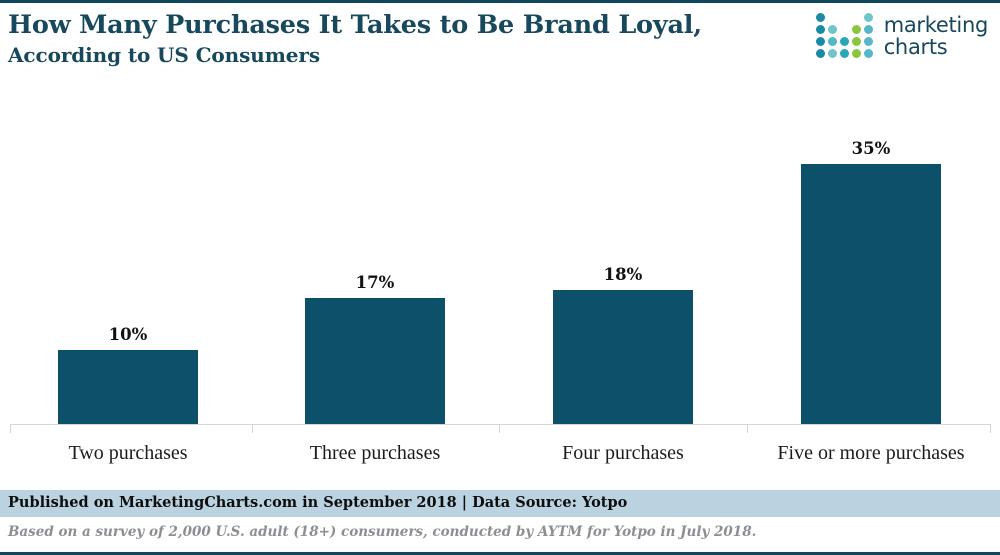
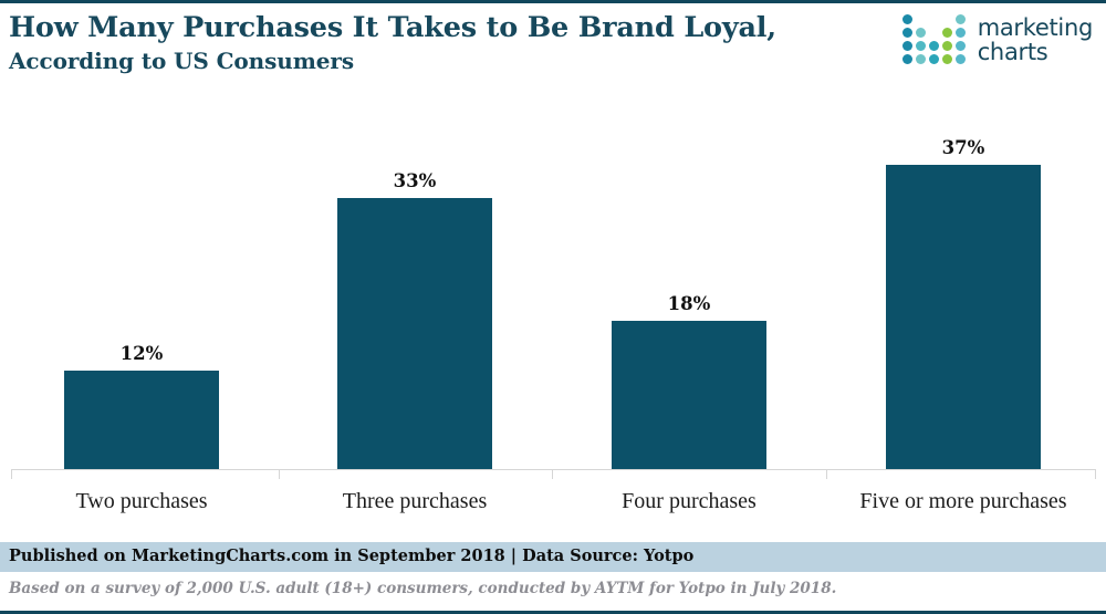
Two purchases: 10% -> 12%
Three purchases: 17% -> 33%
Five or more purchases: 35% -> 37%
